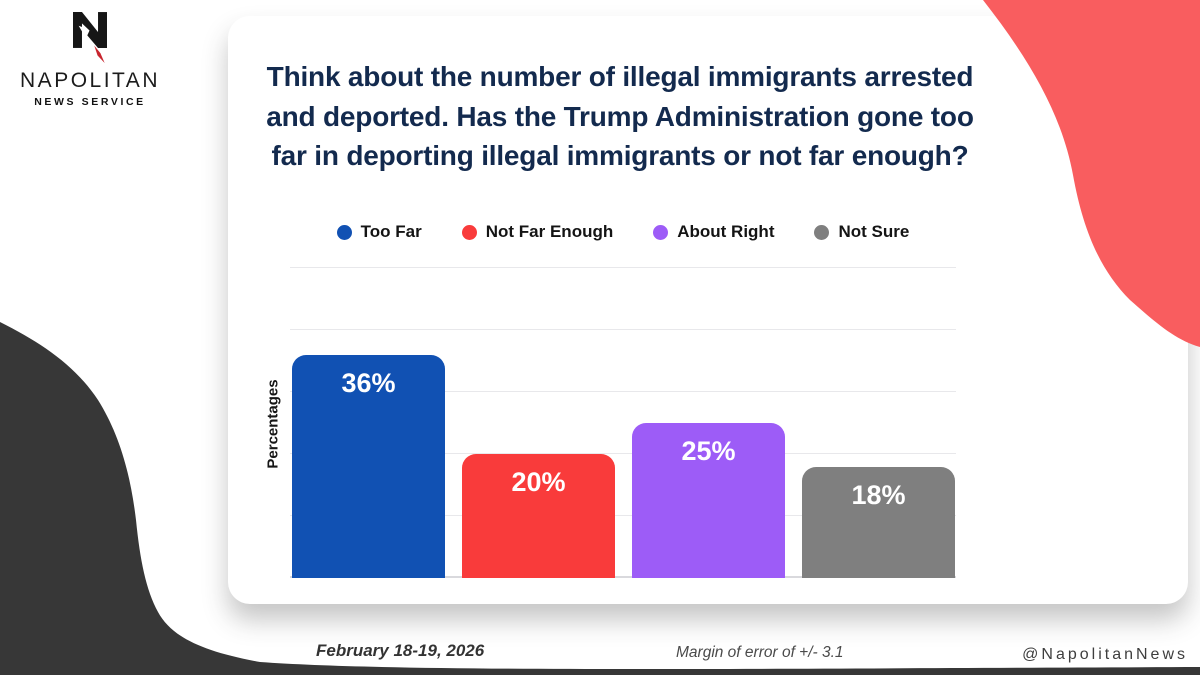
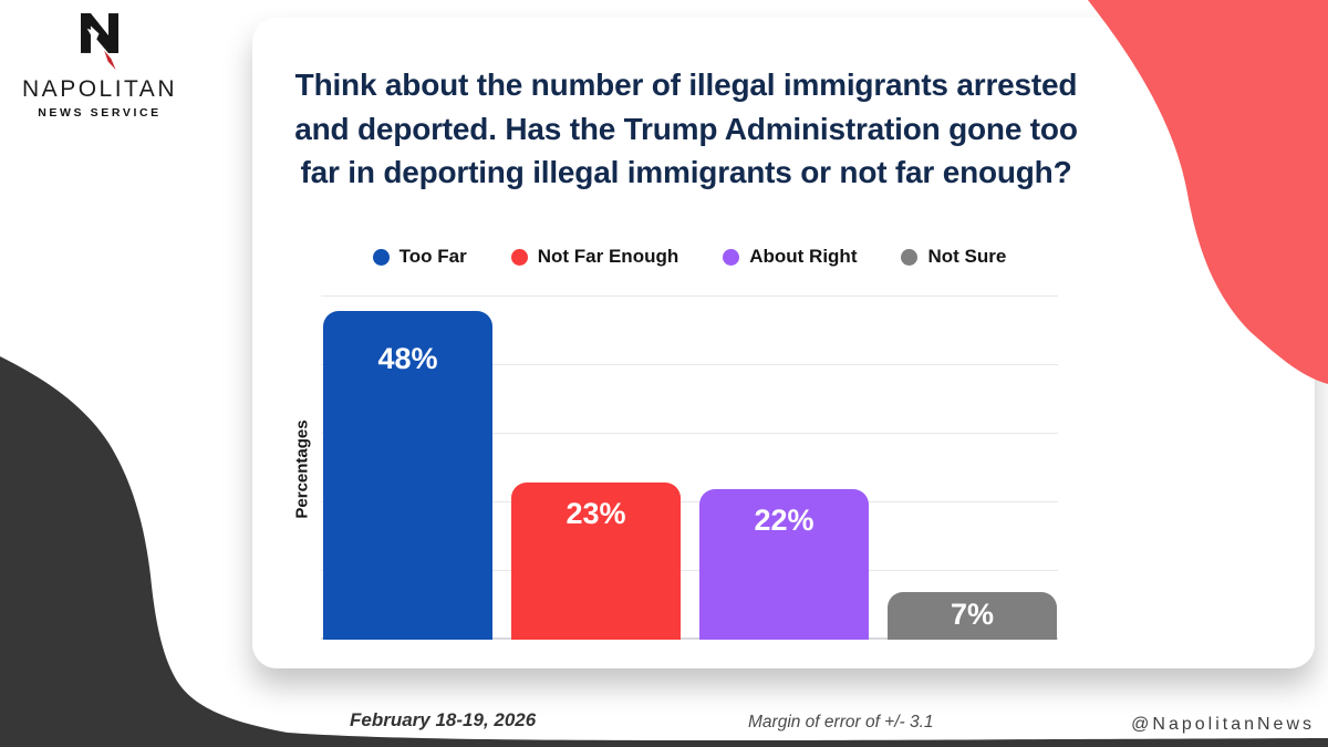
Too Far: 36% -> 48%
Not Far Enough: 20% -> 23%
About Right: 25% -> 22%
Not Sure: 18% -> 7%
